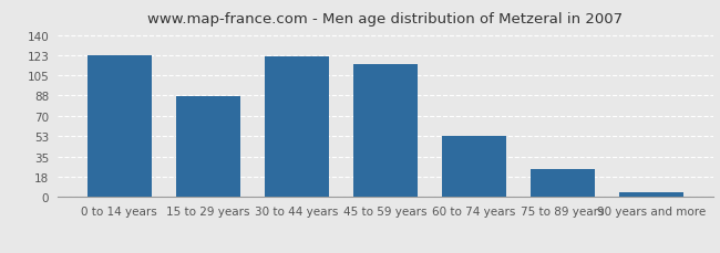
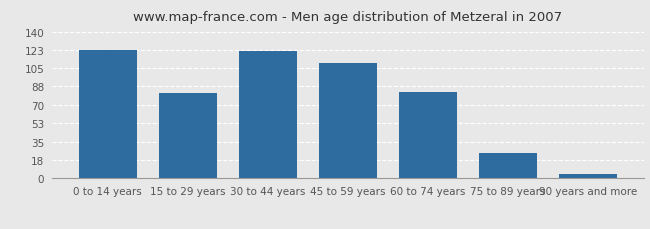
15 to 29 years: 87 -> 82
45 to 59 years: 115 -> 110
60 to 74 years: 53 -> 83
